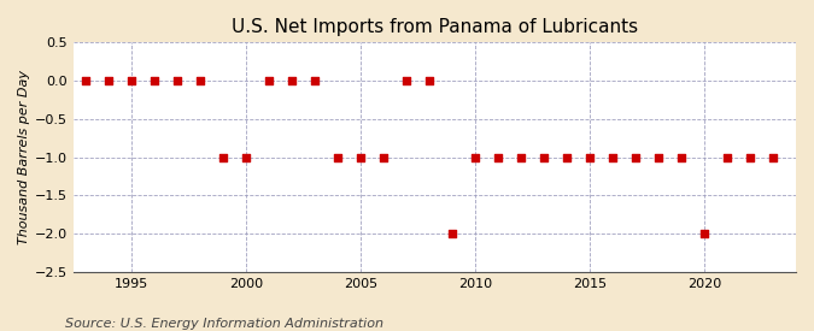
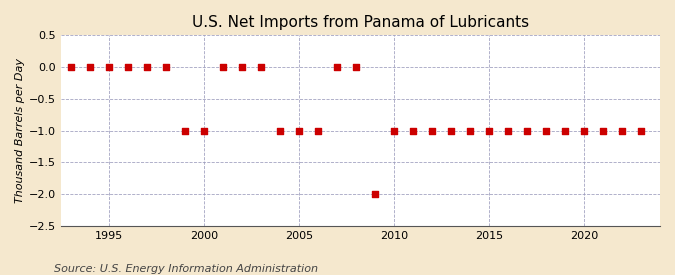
2020: -2 -> -1
